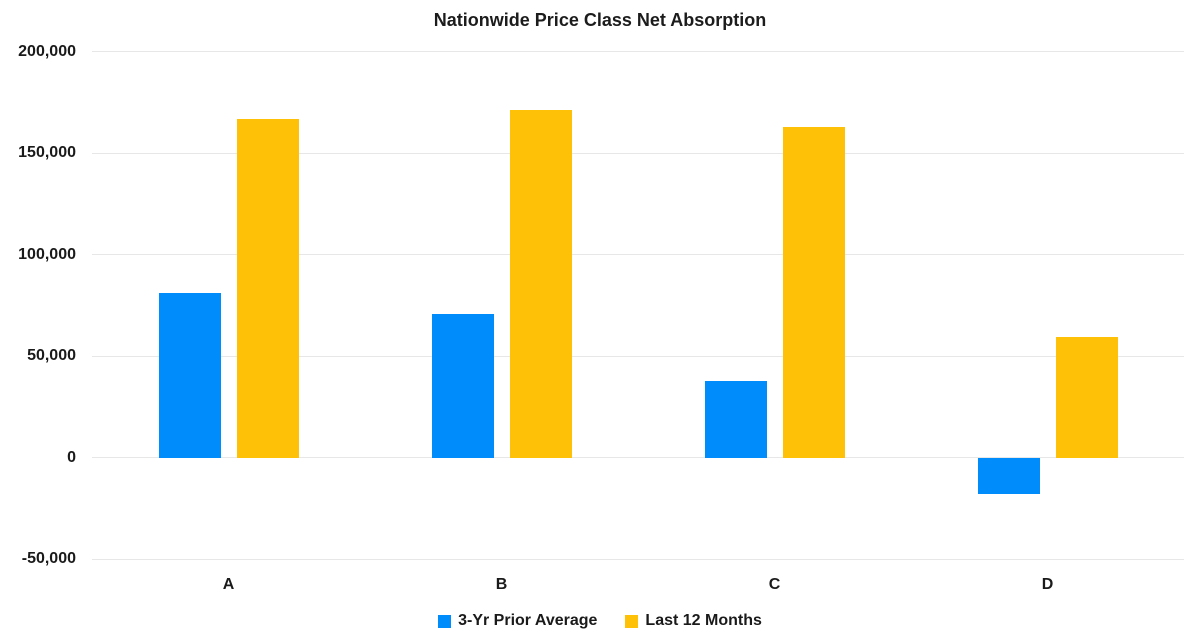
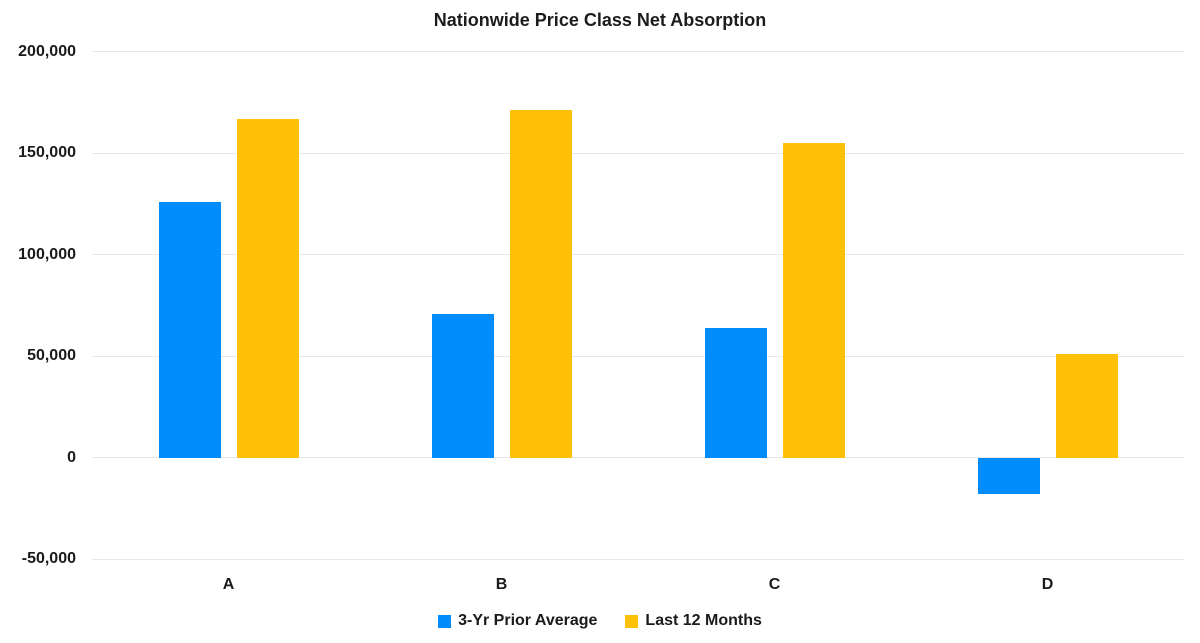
3-Yr Prior Average/A: 81000 -> 126000
3-Yr Prior Average/C: 38000 -> 64000
Last 12 Months/C: 163000 -> 155000
Last 12 Months/D: 60000 -> 51000
